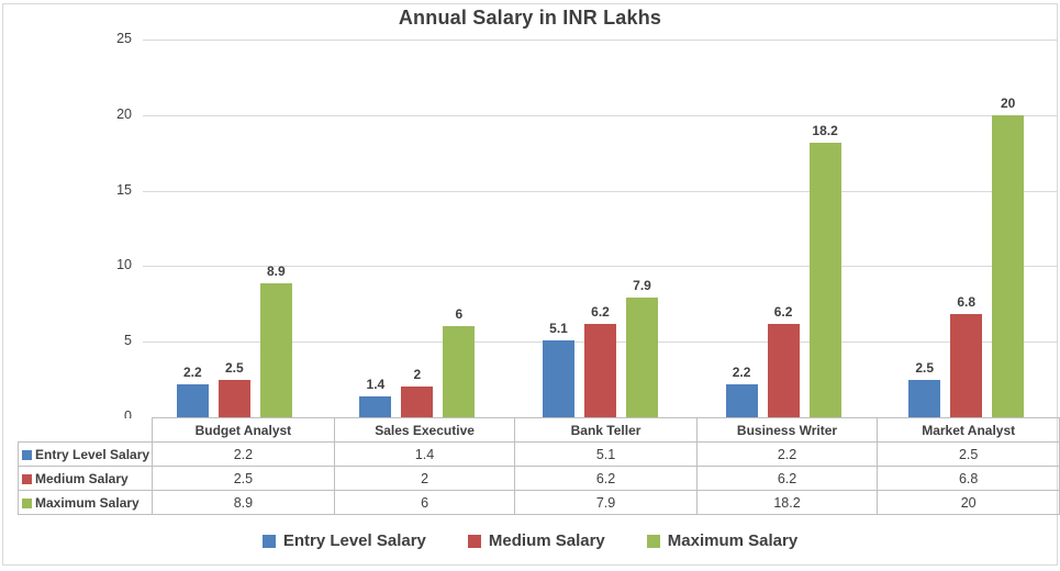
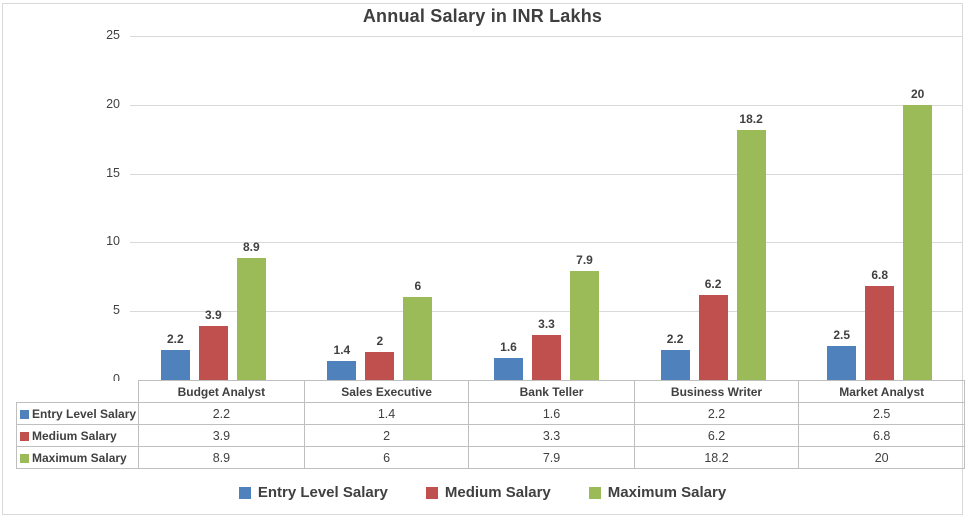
Medium Salary/Budget Analyst: 2.5 -> 3.9
Entry Level Salary/Bank Teller: 5.1 -> 1.6
Medium Salary/Bank Teller: 6.2 -> 3.3
